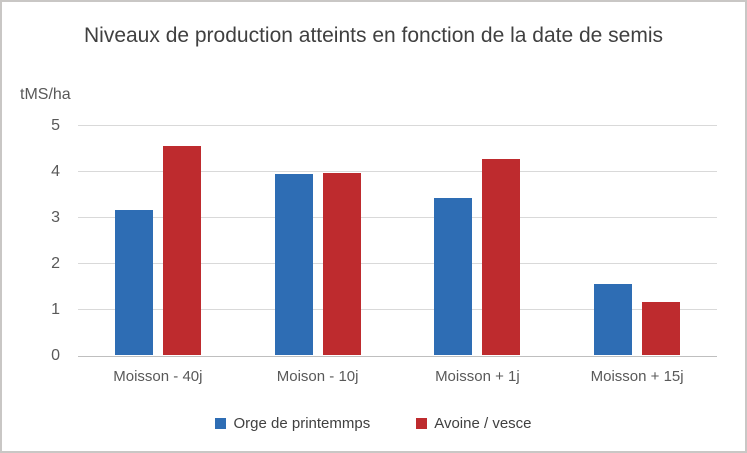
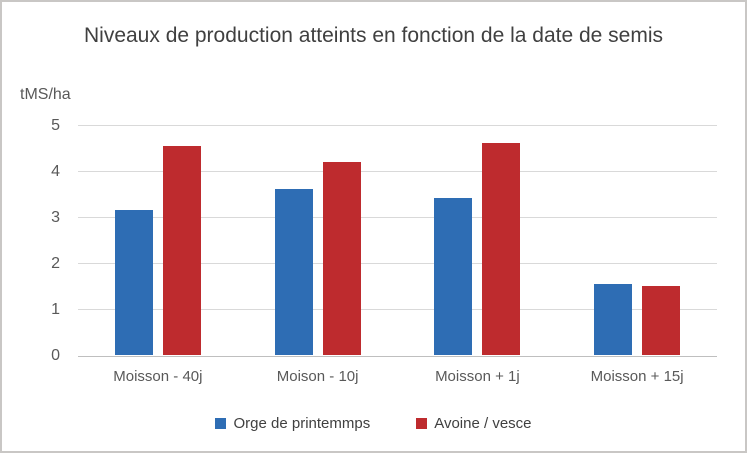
Orge de printemmps/Moison - 10j: 3.9 -> 3.6
Avoine / vesce/Moison - 10j: 4.0 -> 4.2
Avoine / vesce/Moisson + 1j: 4.2 -> 4.6
Avoine / vesce/Moisson + 15j: 1.1 -> 1.5
